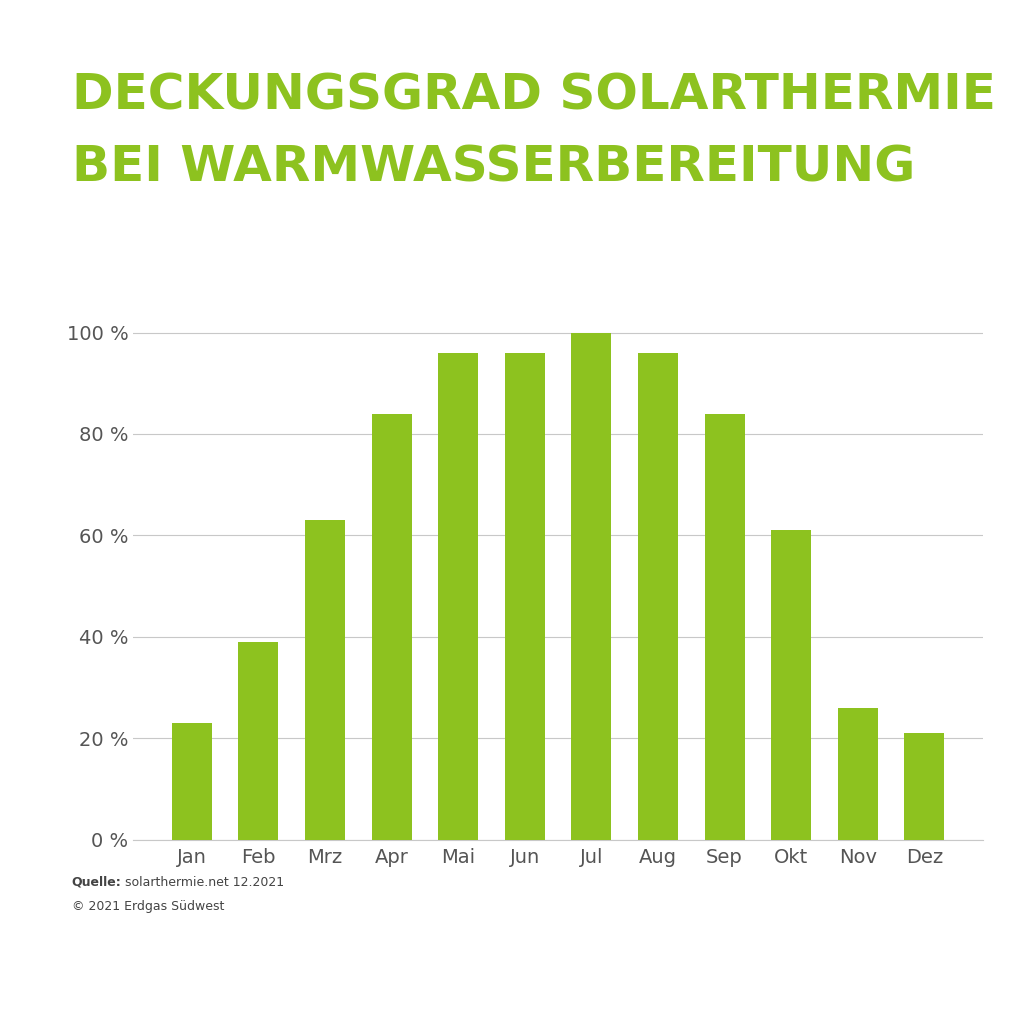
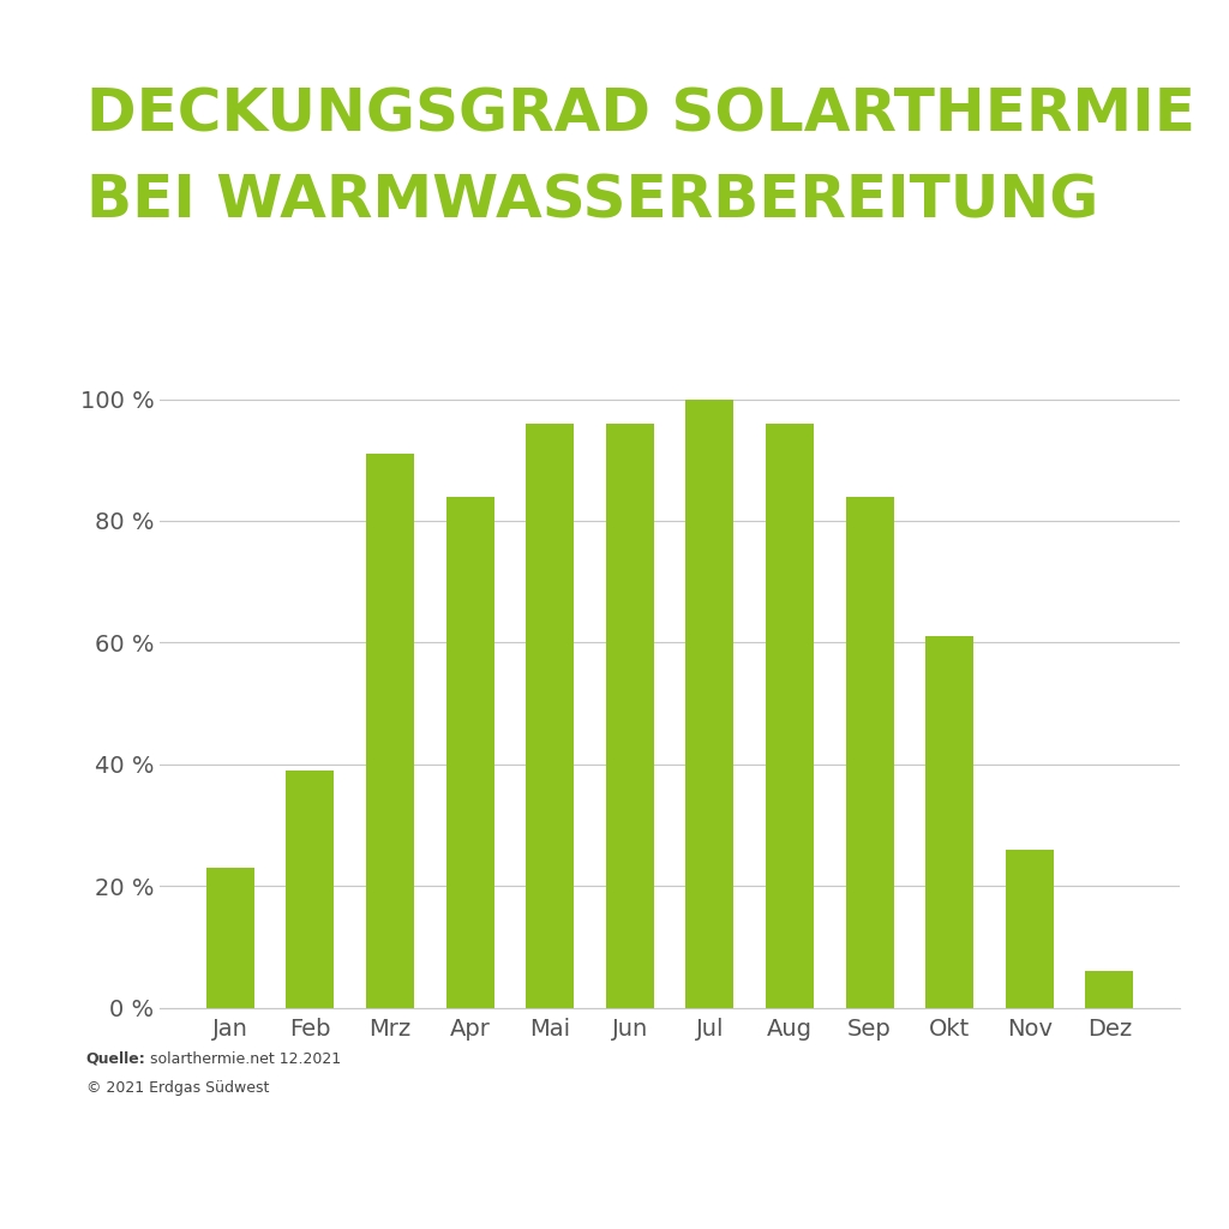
Mrz: 63 % -> 91 %
Dez: 21 % -> 6 %
